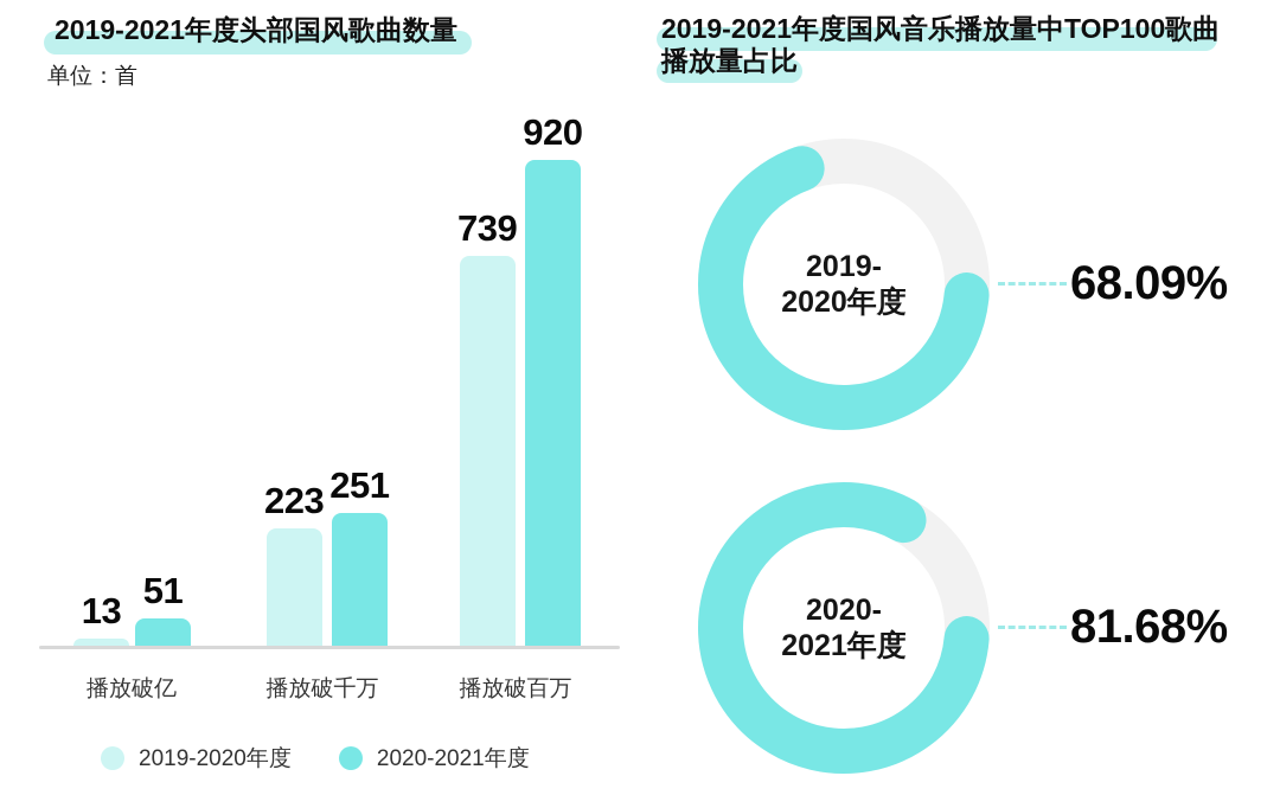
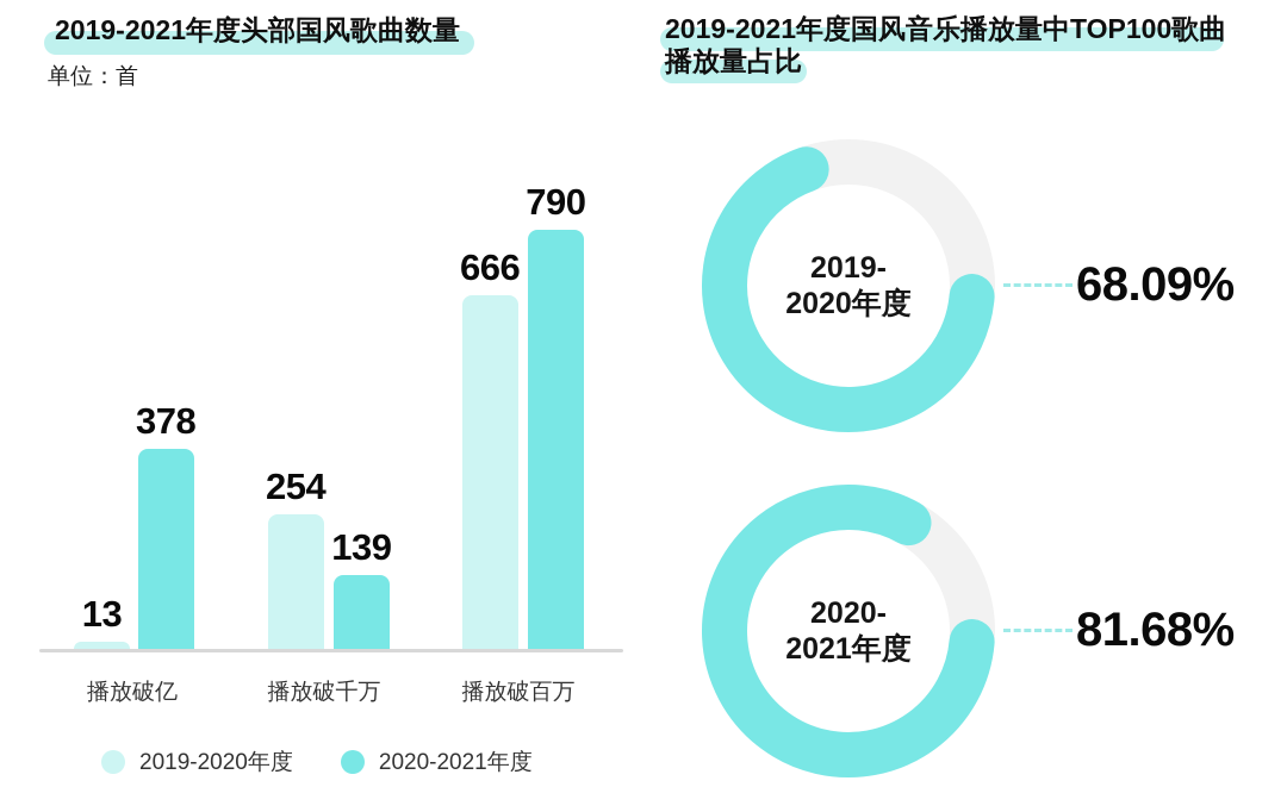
2019-2021年度头部国风歌曲数量/2020-2021年度/播放破亿: 51 -> 378
2019-2021年度头部国风歌曲数量/2019-2020年度/播放破千万: 223 -> 254
2019-2021年度头部国风歌曲数量/2020-2021年度/播放破千万: 251 -> 139
2019-2021年度头部国风歌曲数量/2019-2020年度/播放破百万: 739 -> 666
2019-2021年度头部国风歌曲数量/2020-2021年度/播放破百万: 920 -> 790
